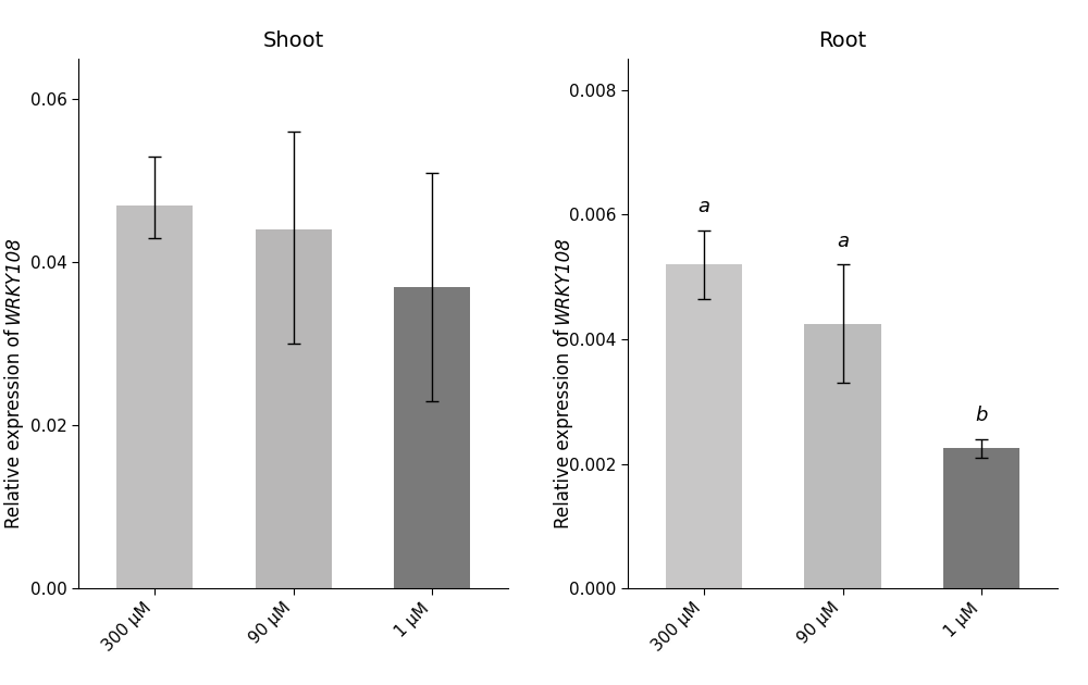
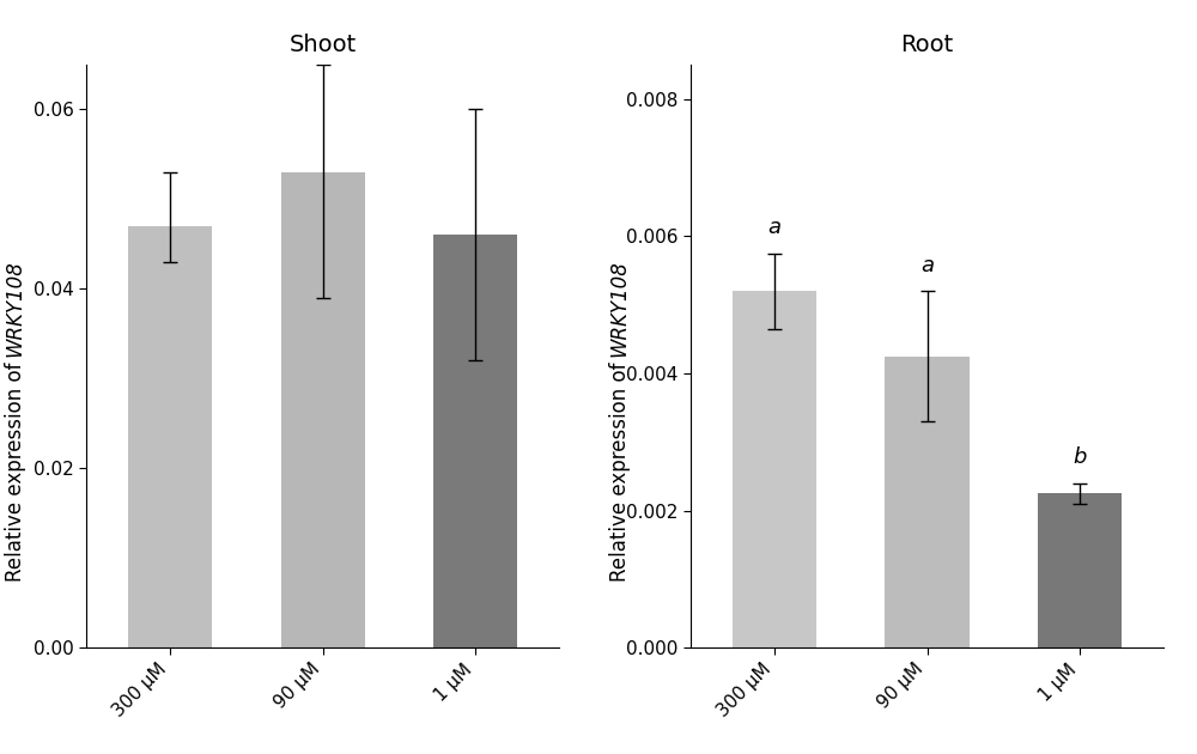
Shoot/90 μM: 0.044 -> 0.053
Shoot/1 μM: 0.037 -> 0.046
